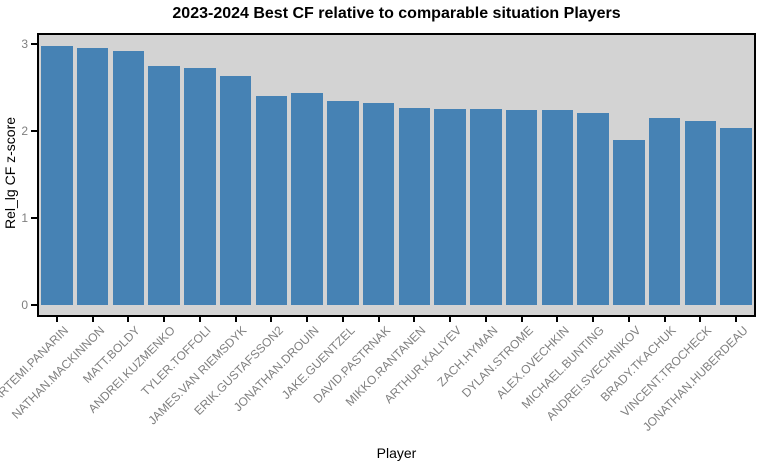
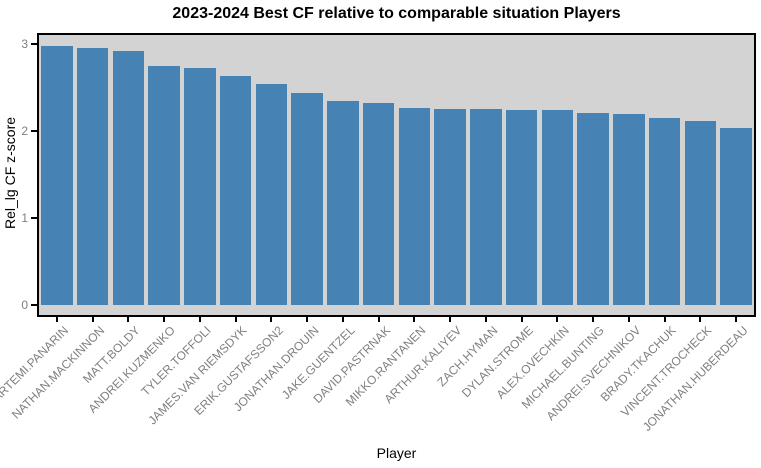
ERIK.GUSTAFSSON2: 2.4 -> 2.5
ANDREI.SVECHNIKOV: 1.9 -> 2.2
